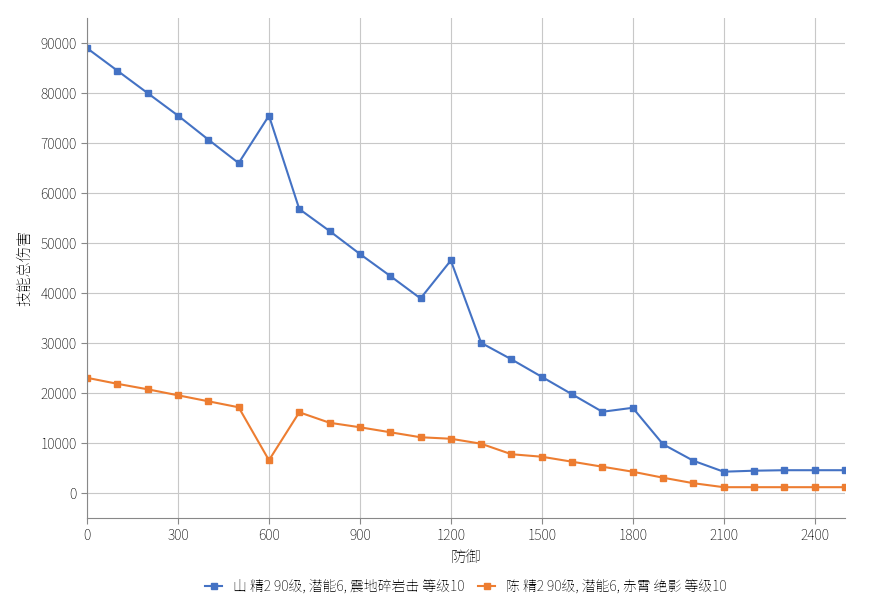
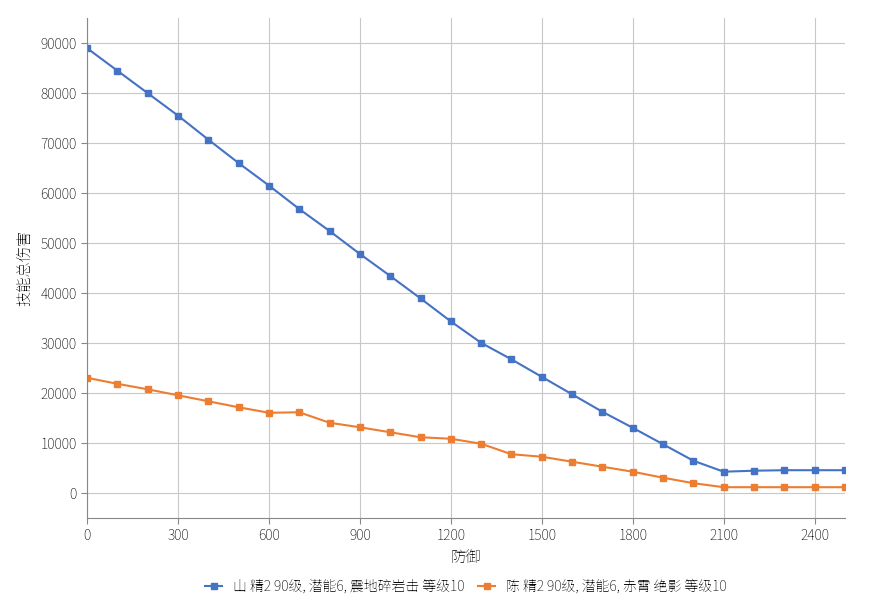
山 精2 90级, 潜能6, 震地碎岩击 等级10/600: 75500 -> 61500
陈 精2 90级, 潜能6, 赤霄 绝影 等级10/600: 6500 -> 16000
山 精2 90级, 潜能6, 震地碎岩击 等级10/1200: 46500 -> 34300
山 精2 90级, 潜能6, 震地碎岩击 等级10/1800: 17000 -> 13000
